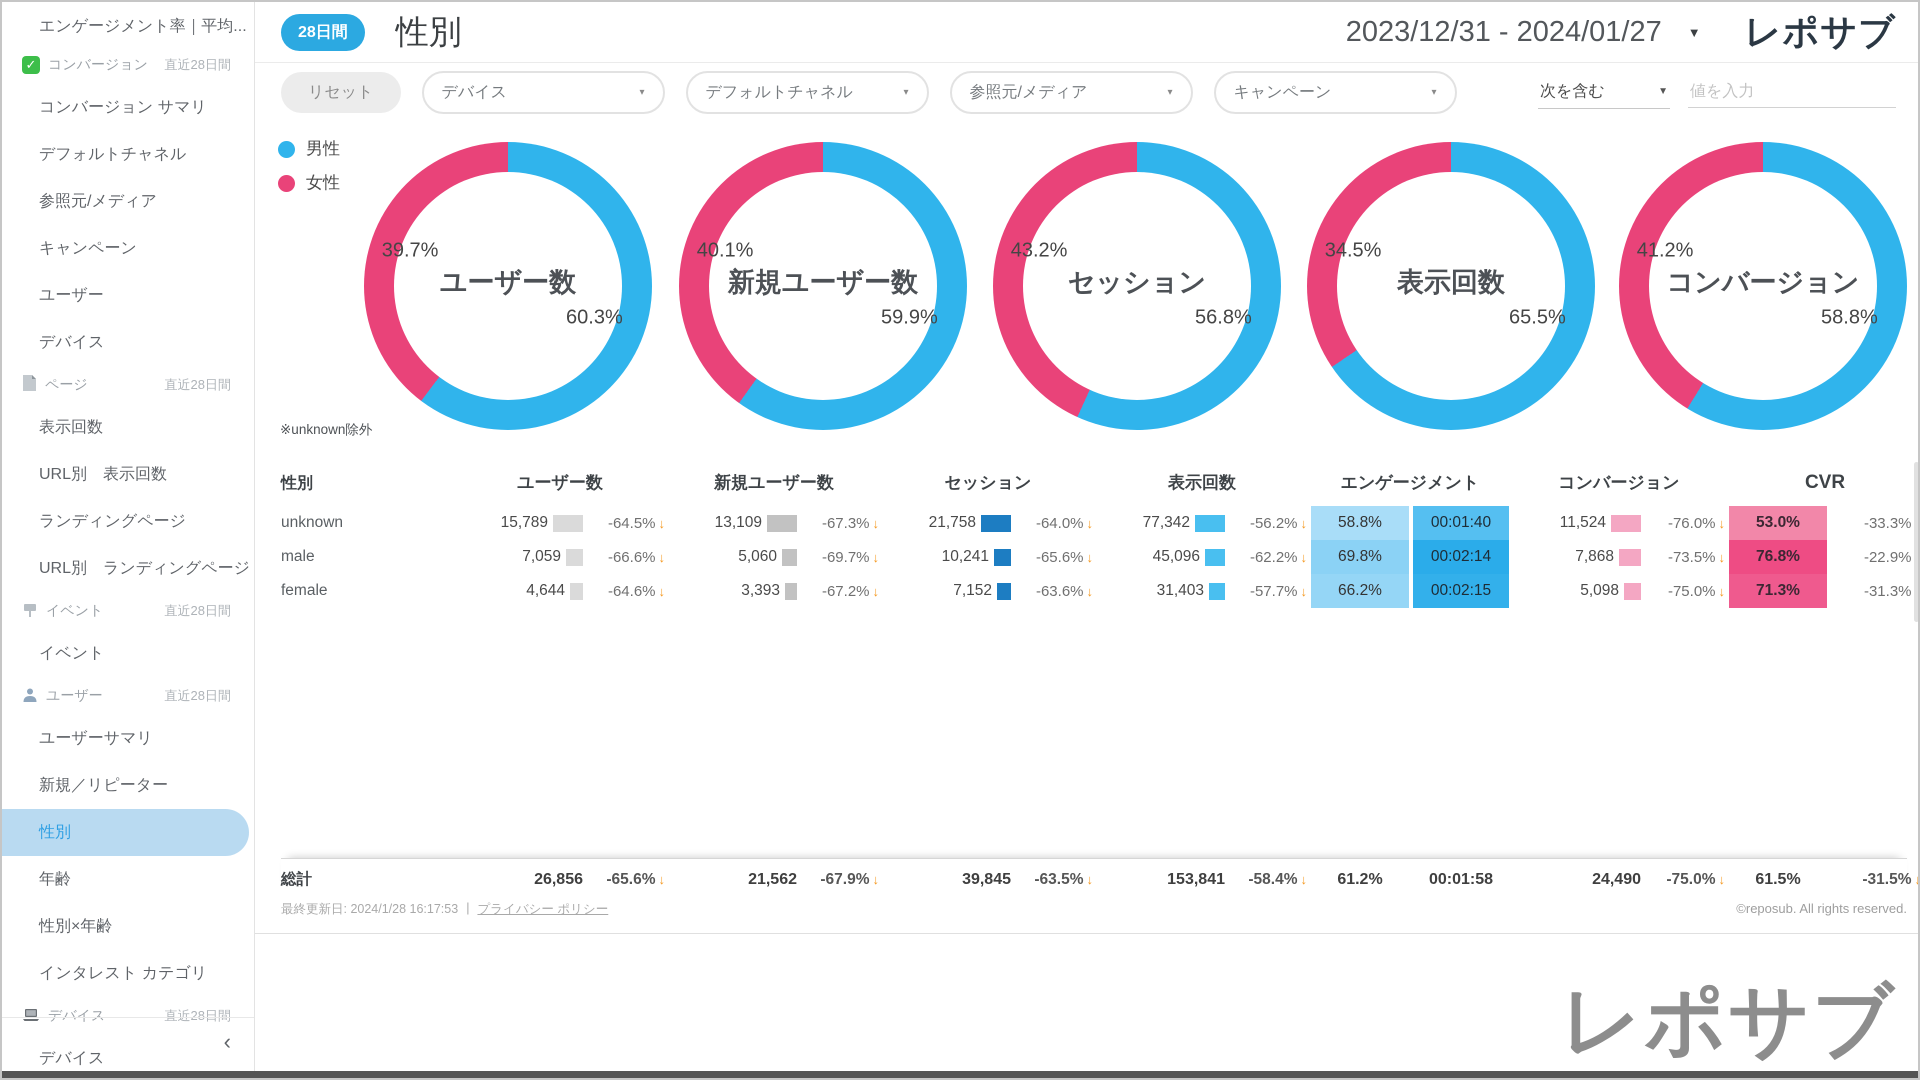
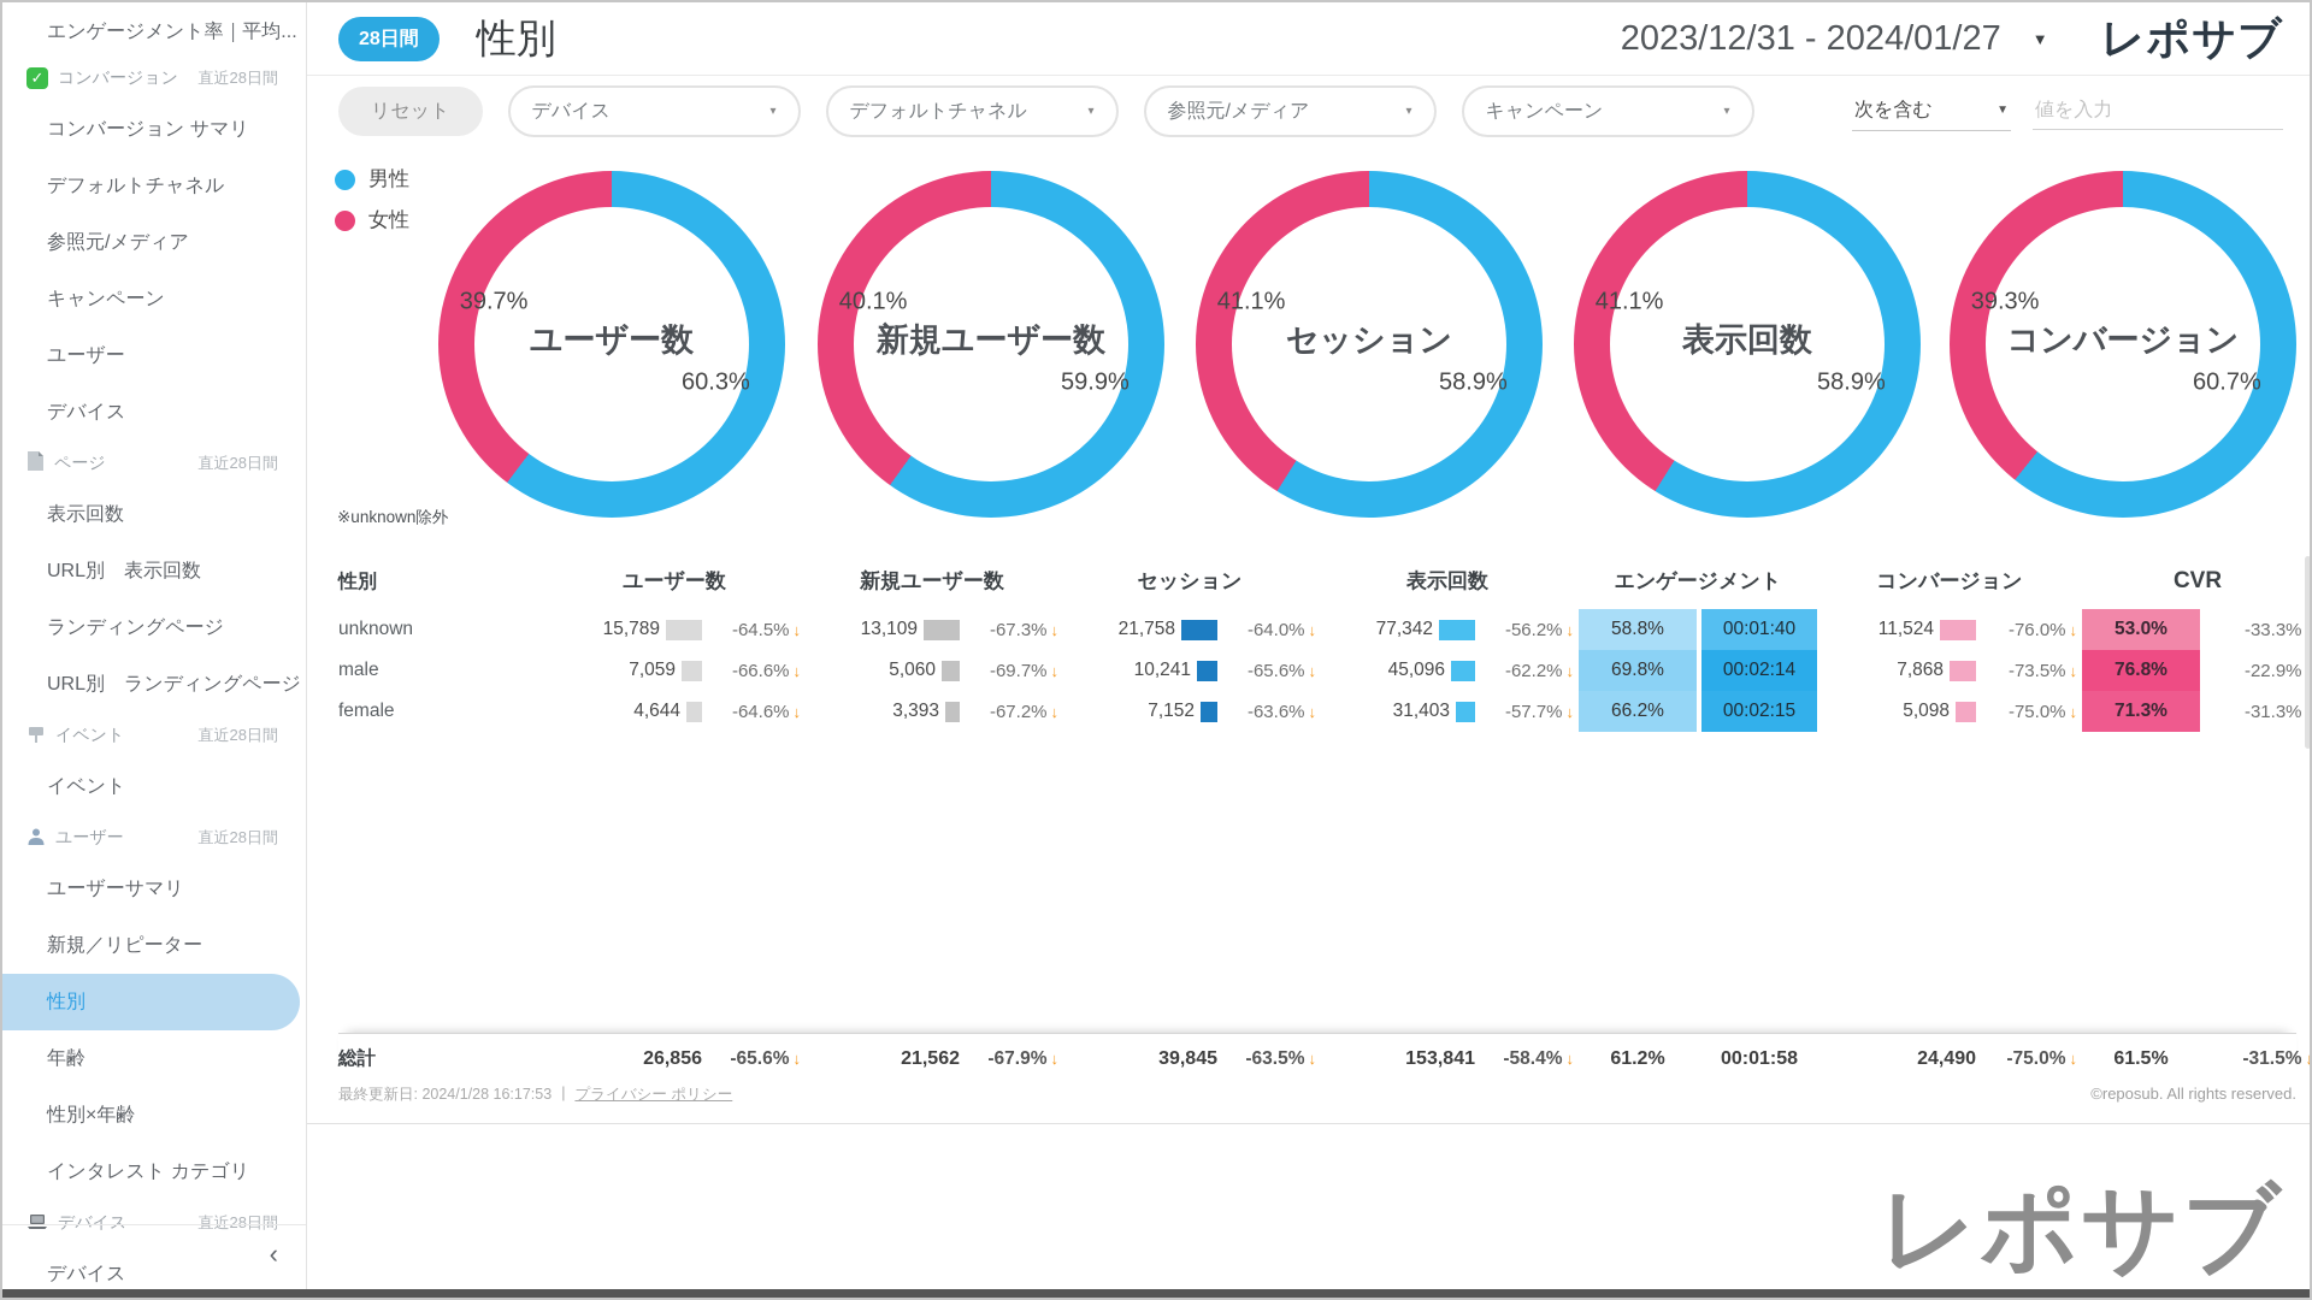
セッション/男性: 56.8% -> 58.9%
セッション/女性: 43.2% -> 41.1%
表示回数/男性: 65.5% -> 58.9%
表示回数/女性: 34.5% -> 41.1%
コンバージョン/男性: 58.8% -> 60.7%
コンバージョン/女性: 41.2% -> 39.3%
